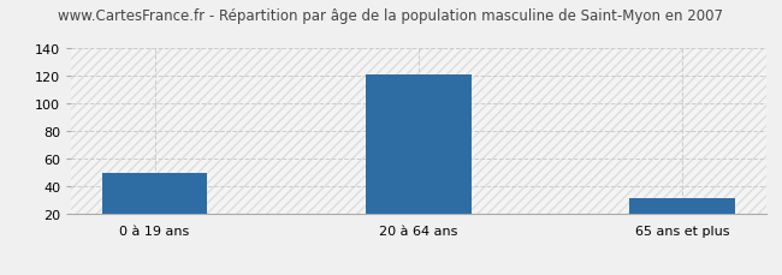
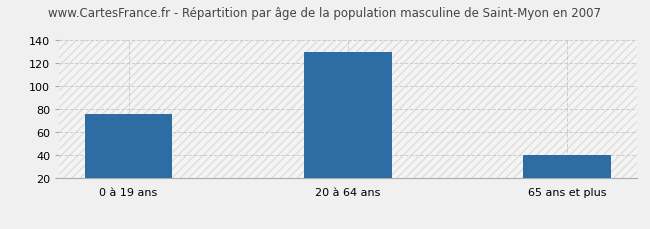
0 à 19 ans: 50 -> 76
20 à 64 ans: 121 -> 130
65 ans et plus: 32 -> 40
